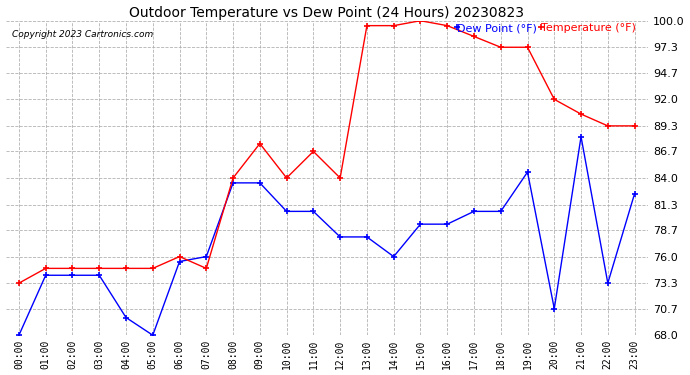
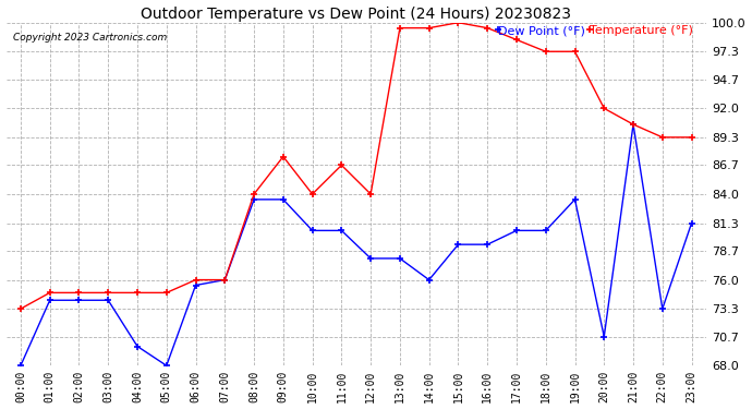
Temperature (°F)/07:00: 74.8 -> 76.0
Dew Point (°F)/19:00: 84.6 -> 83.5
Dew Point (°F)/21:00: 88.2 -> 90.5
Dew Point (°F)/23:00: 82.4 -> 81.3
